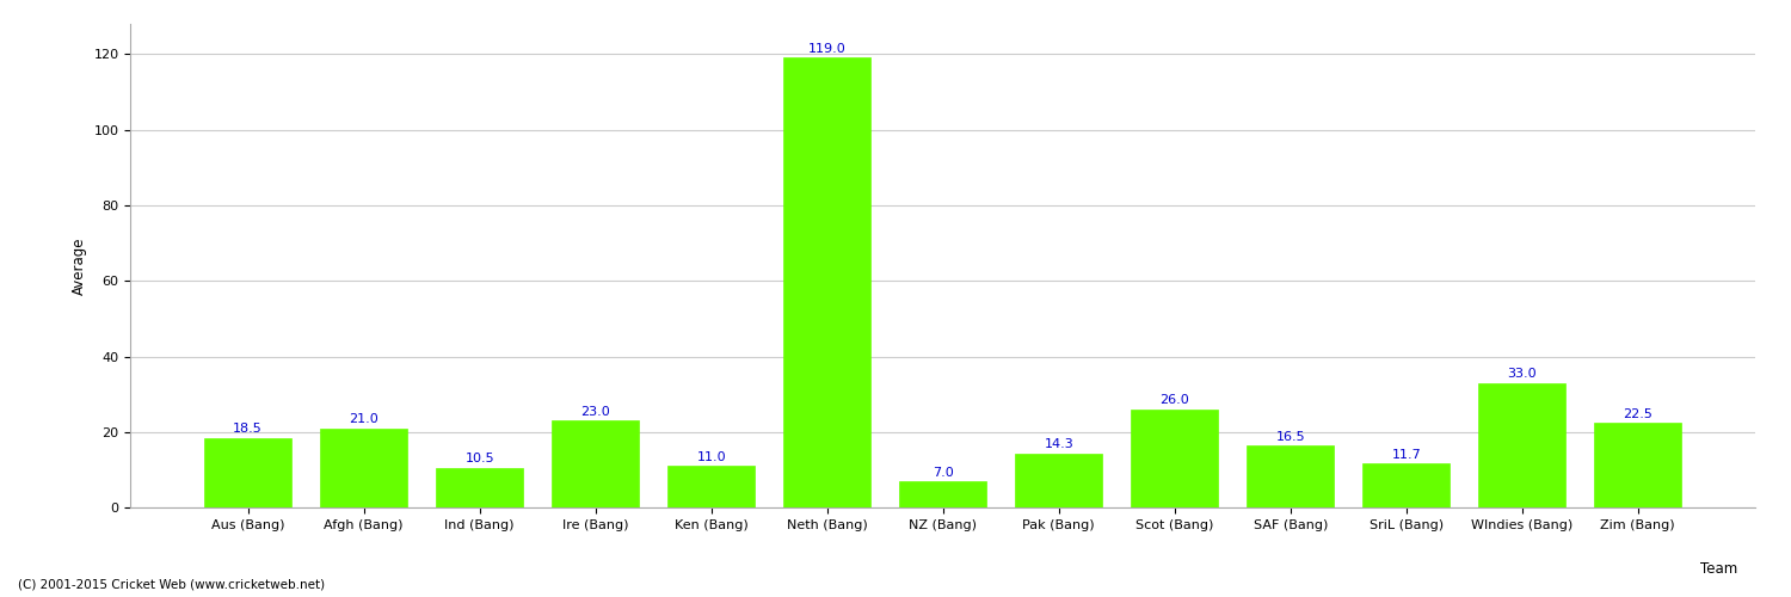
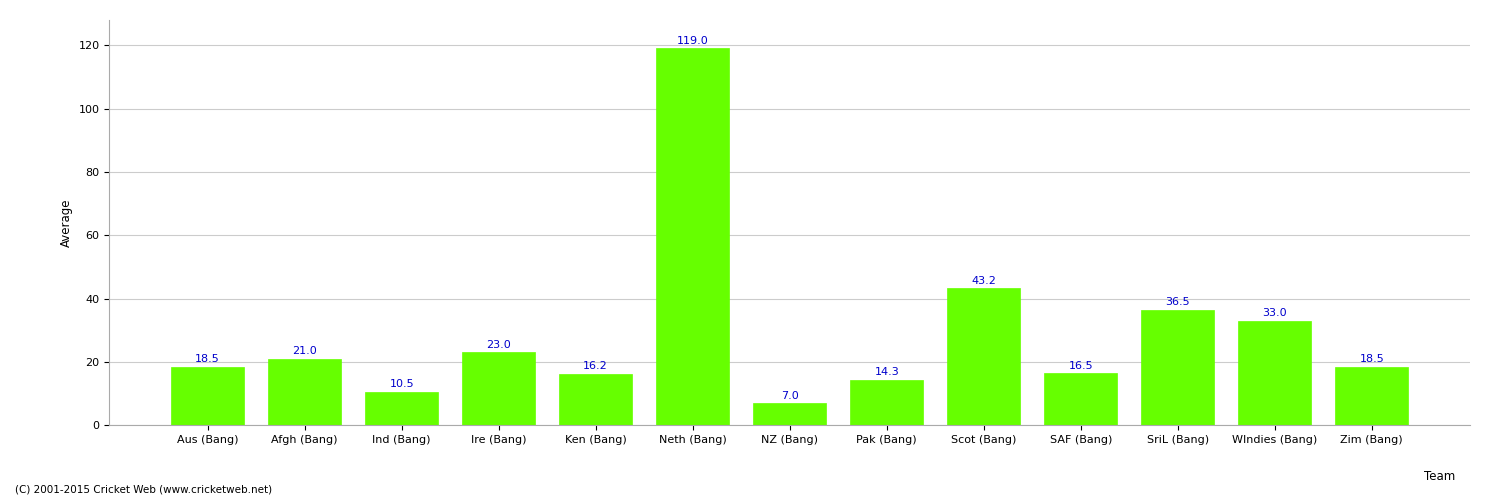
Ken (Bang): 11.0 -> 16.2
Scot (Bang): 26.0 -> 43.2
SriL (Bang): 11.7 -> 36.5
Zim (Bang): 22.5 -> 18.5
